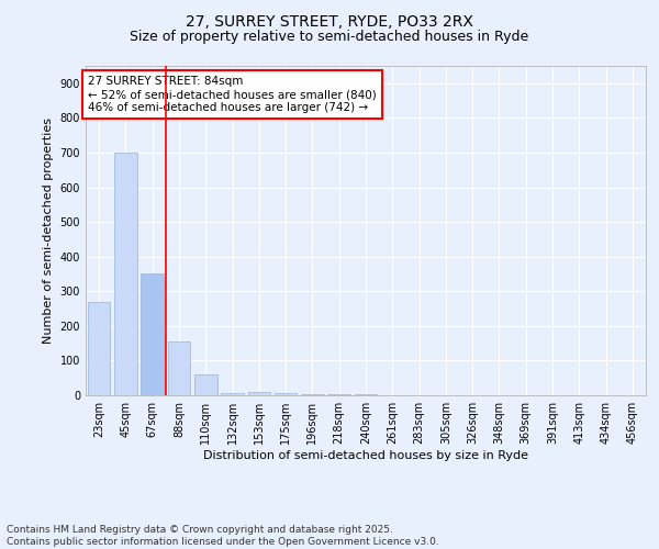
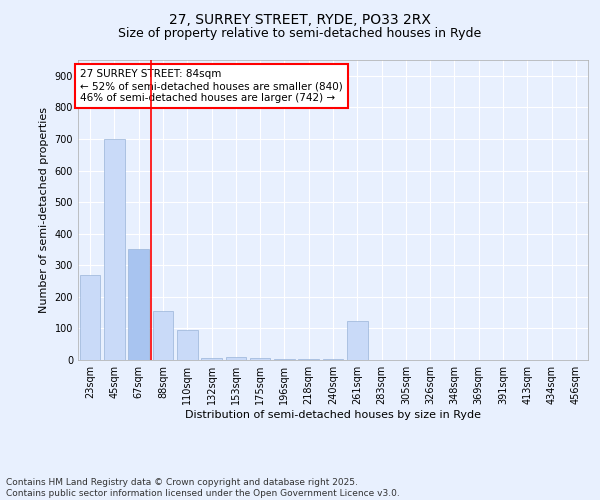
110sqm: 60 -> 95
261sqm: 1 -> 125
